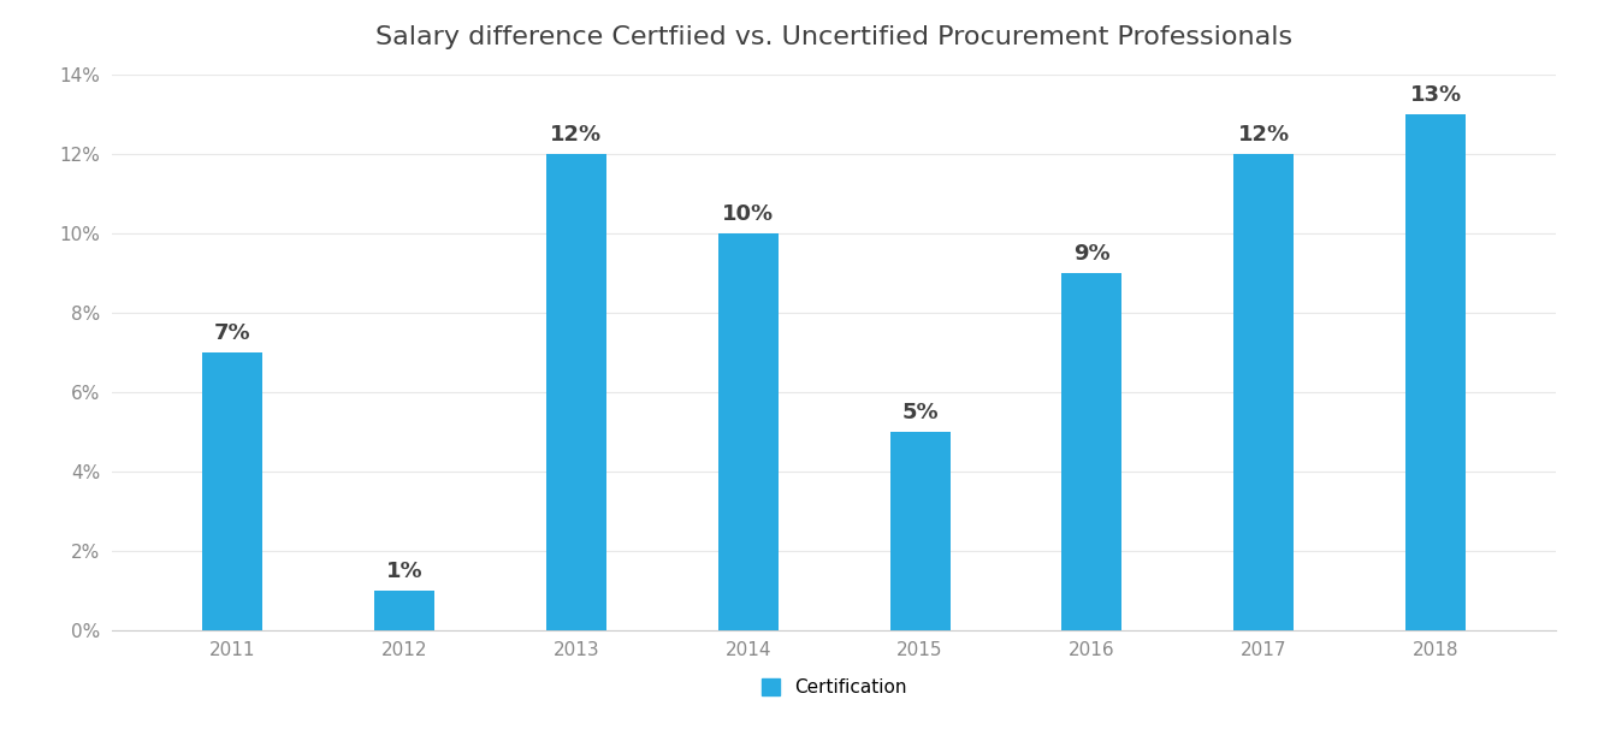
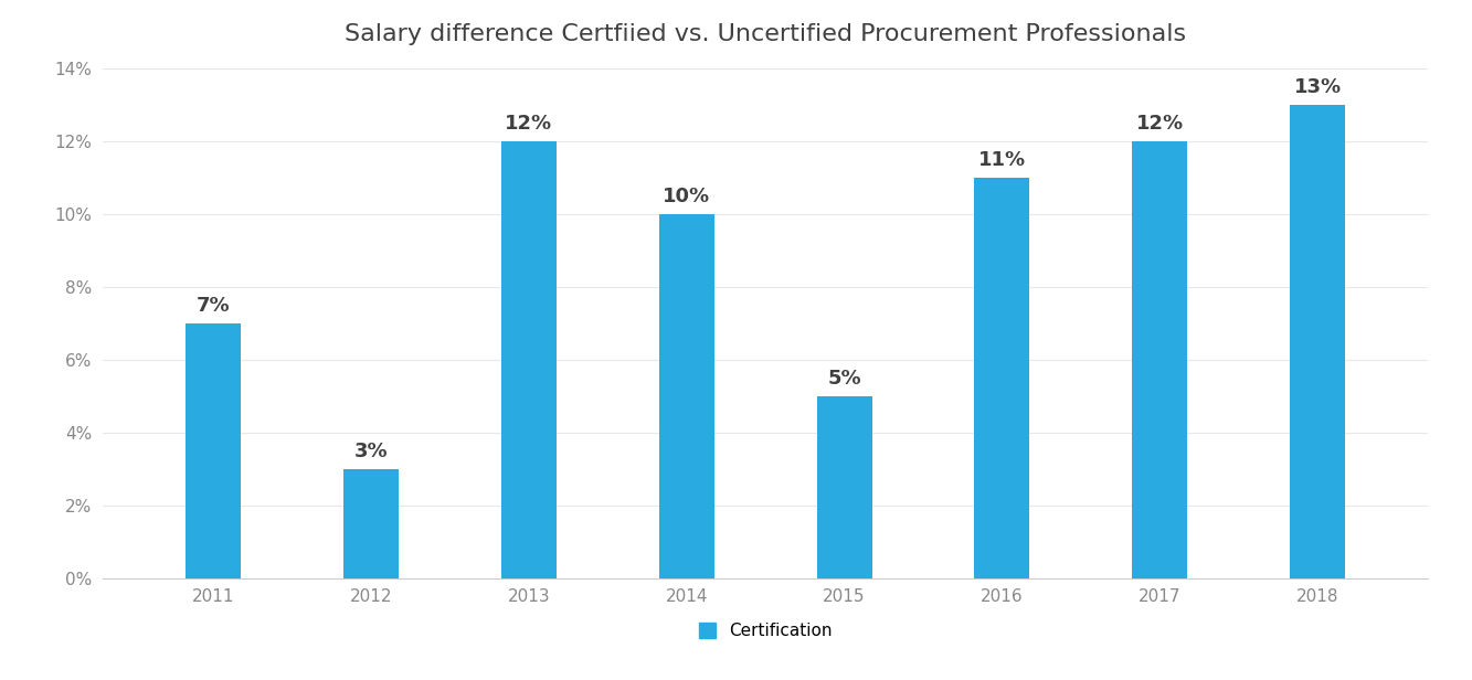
2012: 1% -> 3%
2016: 9% -> 11%
